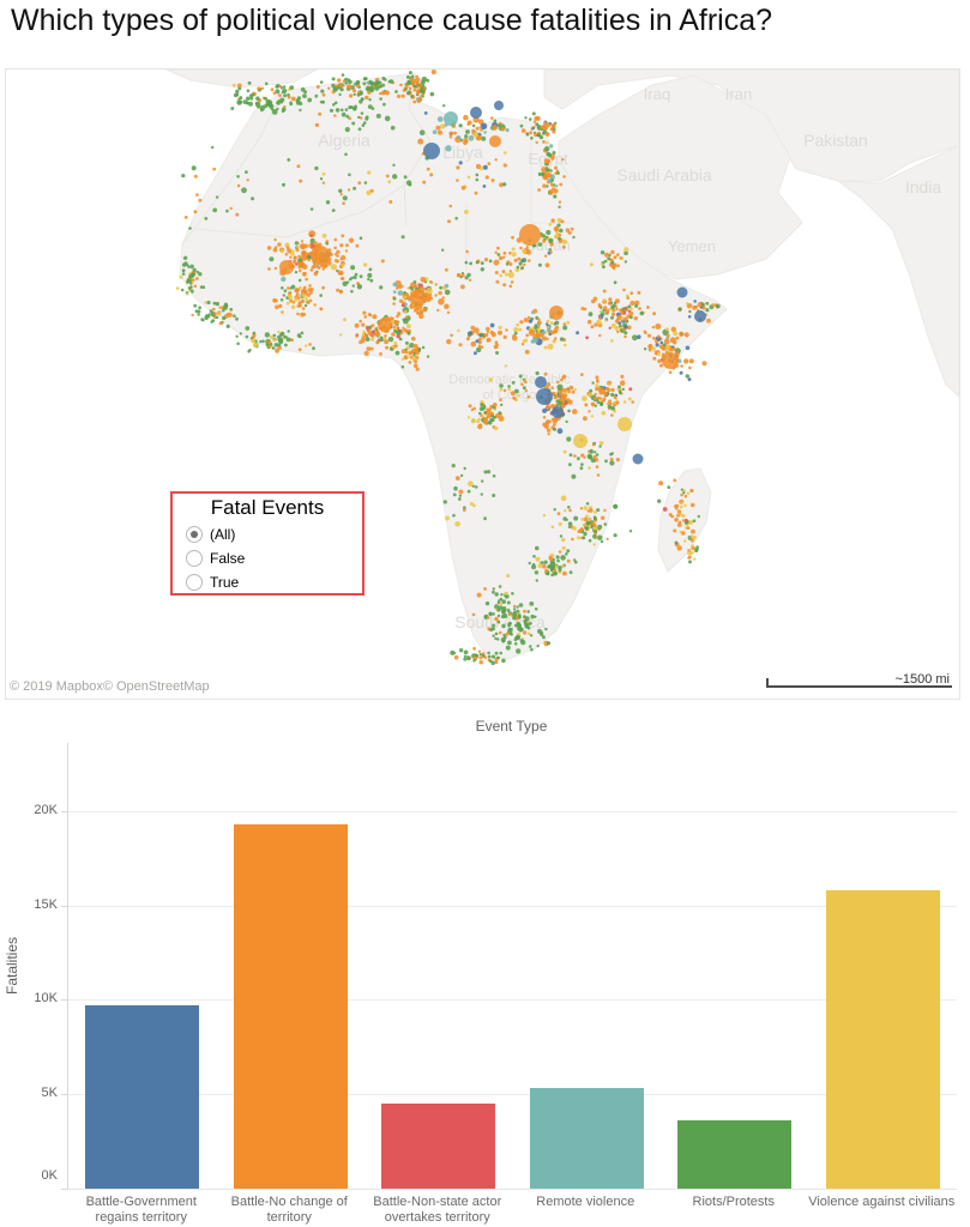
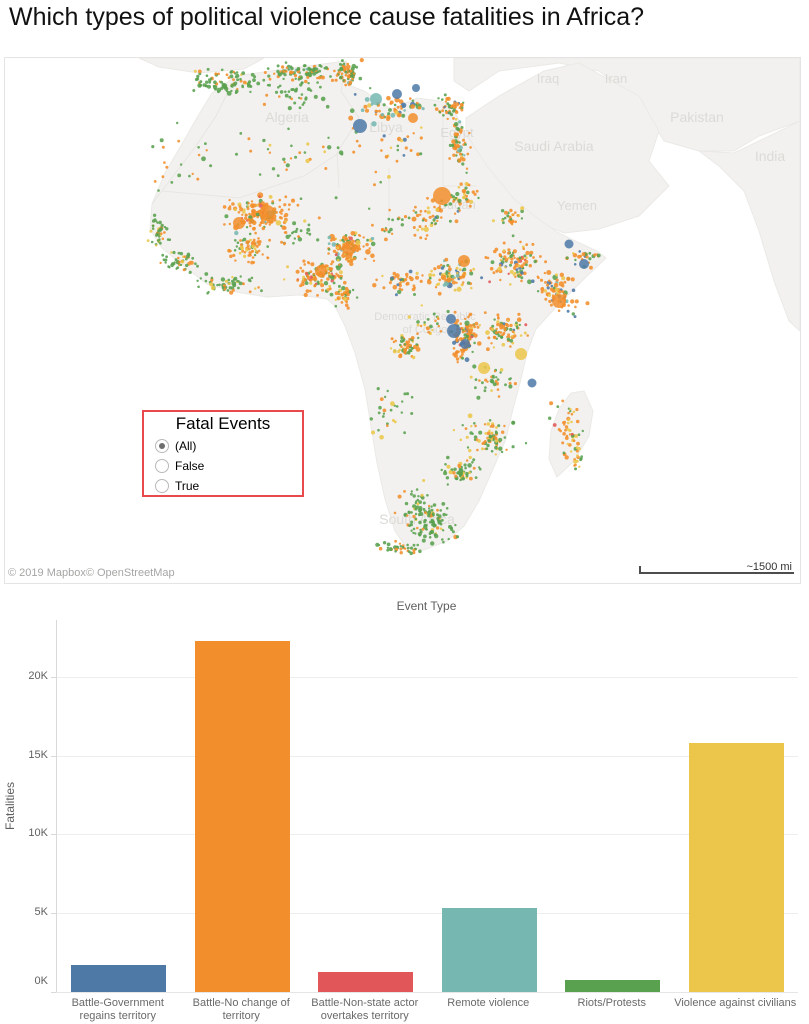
Battle-Government regains territory: 9.7K -> 1.7K
Battle-No change of territory: 19.3K -> 22.3K
Battle-Non-state actor overtakes territory: 4.5K -> 1.2K
Riots/Protests: 3.6K -> 0.8K
